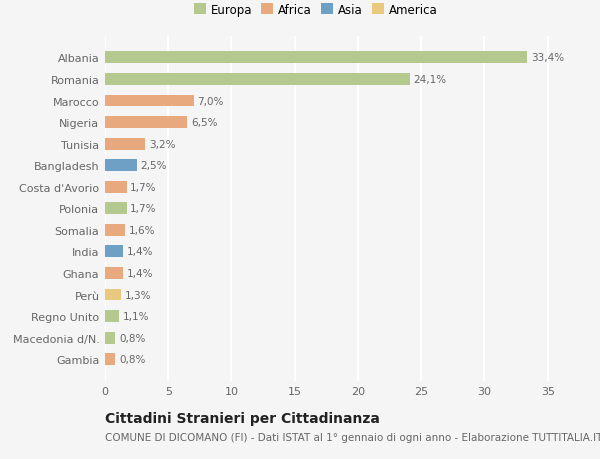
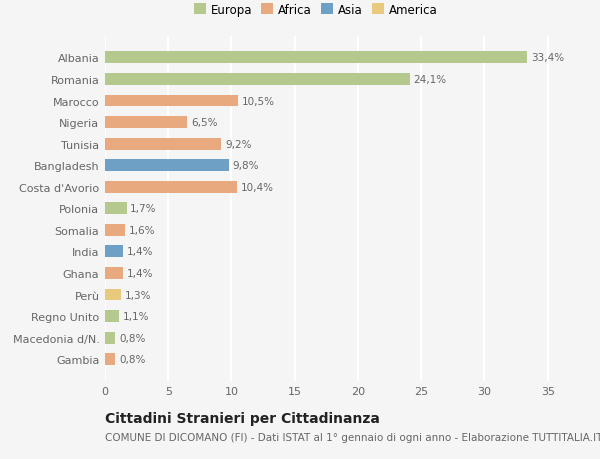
Marocco: 7,0% -> 10,5%
Tunisia: 3,2% -> 9,2%
Bangladesh: 2,5% -> 9,8%
Costa d'Avorio: 1,7% -> 10,4%
